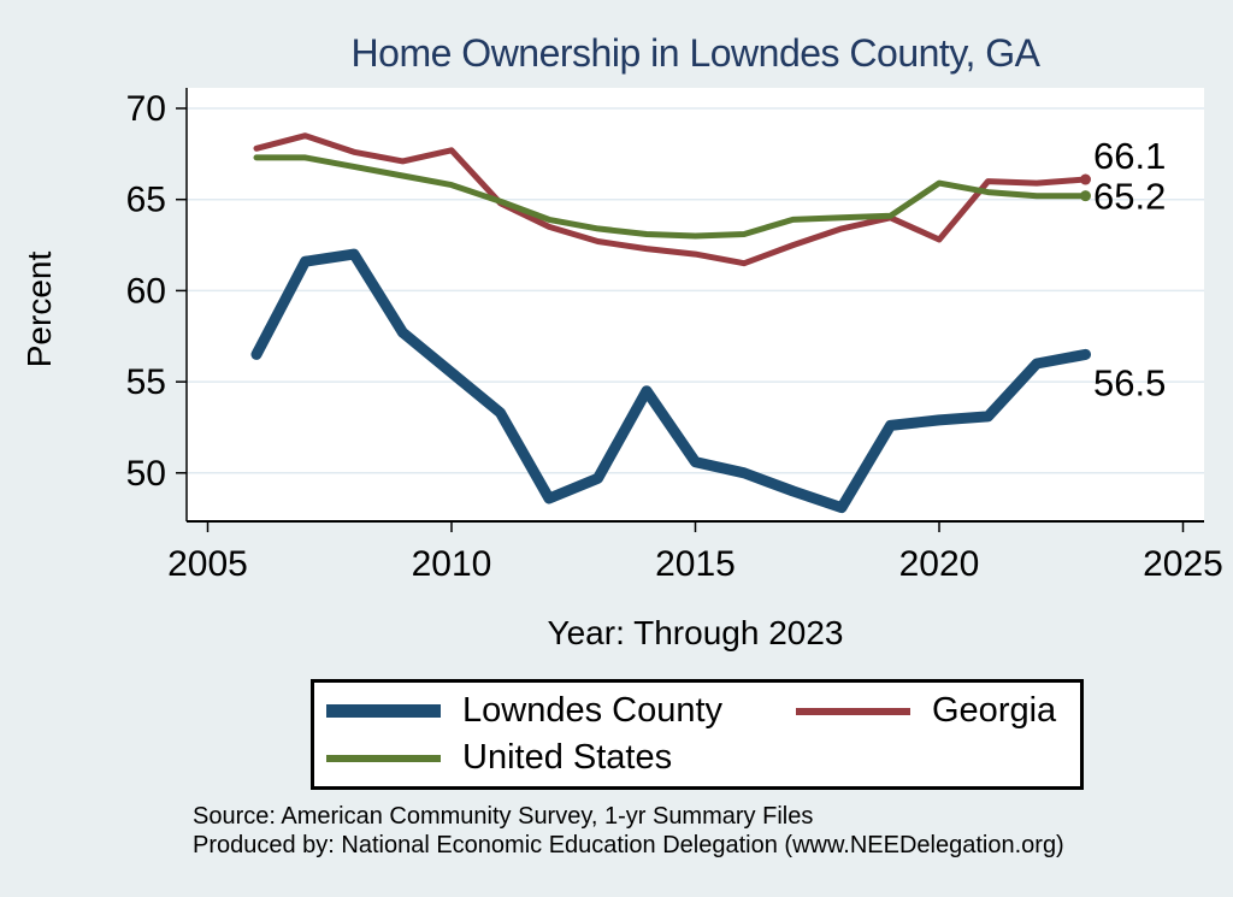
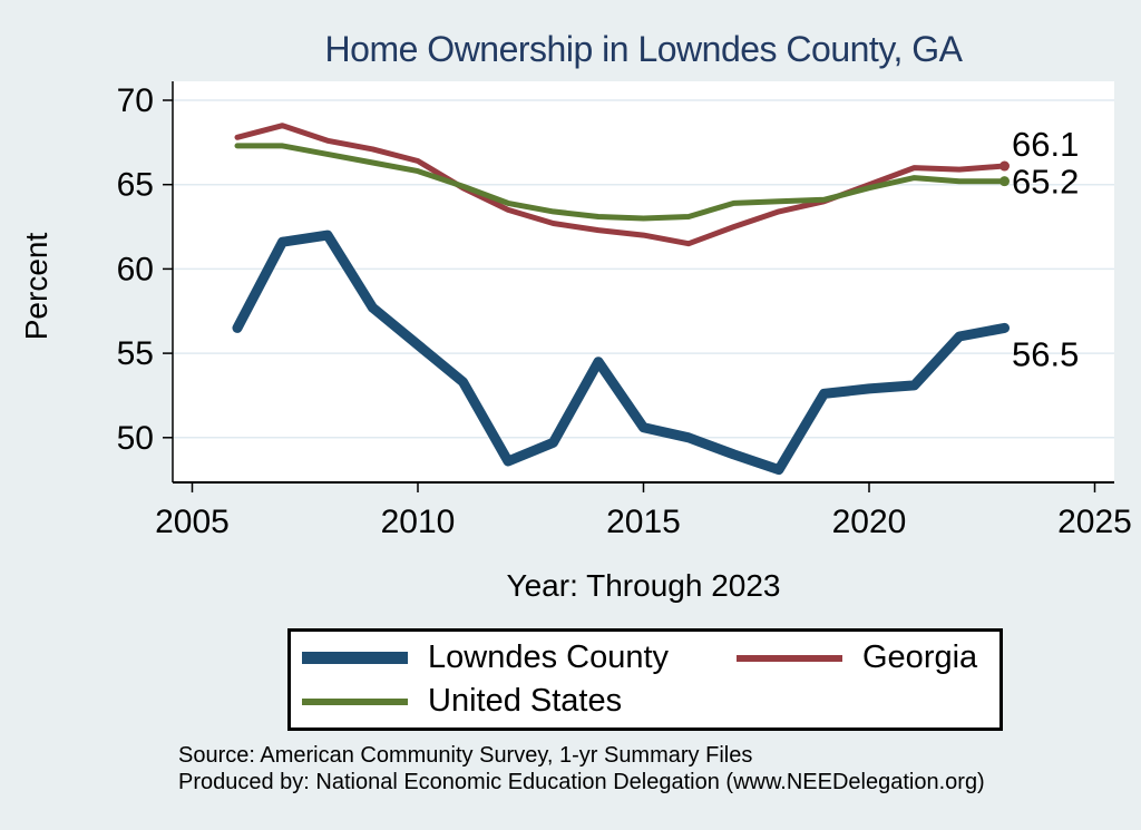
Georgia/2010: 67.7 -> 66.4
Georgia/2020: 62.8 -> 65.0
United States/2020: 65.9 -> 64.8
